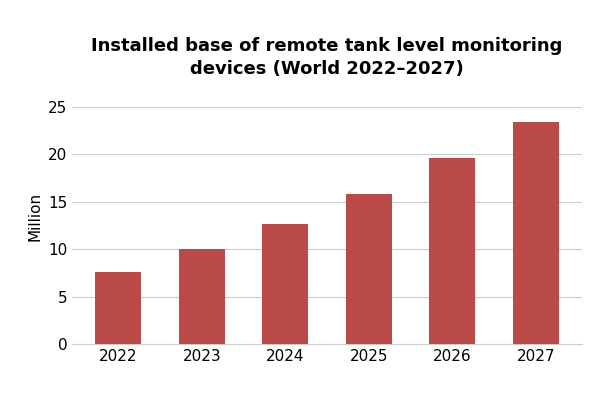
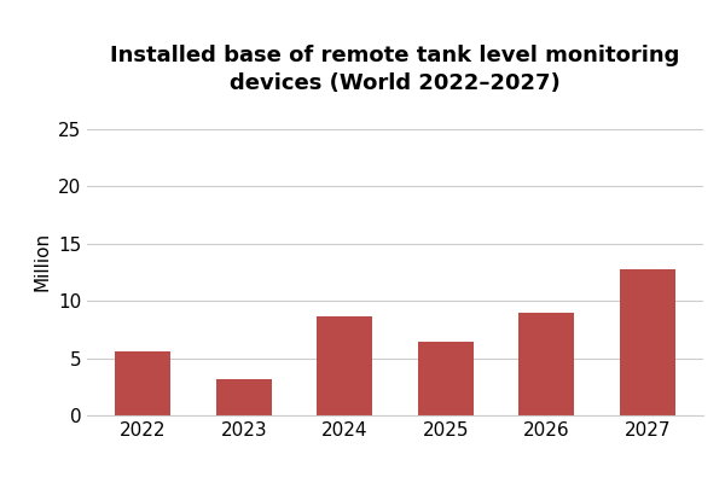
2022: 7.6 -> 5.6
2023: 10.0 -> 3.2
2024: 12.7 -> 8.6
2025: 15.8 -> 6.4
2026: 19.6 -> 9.0
2027: 23.4 -> 12.8
